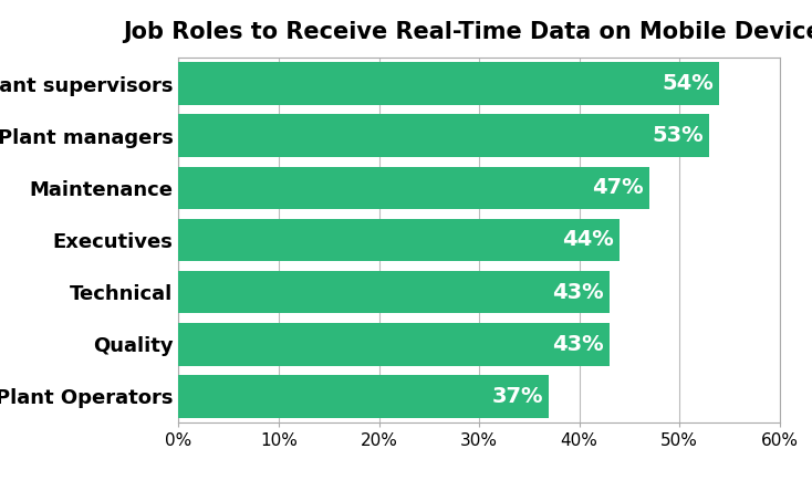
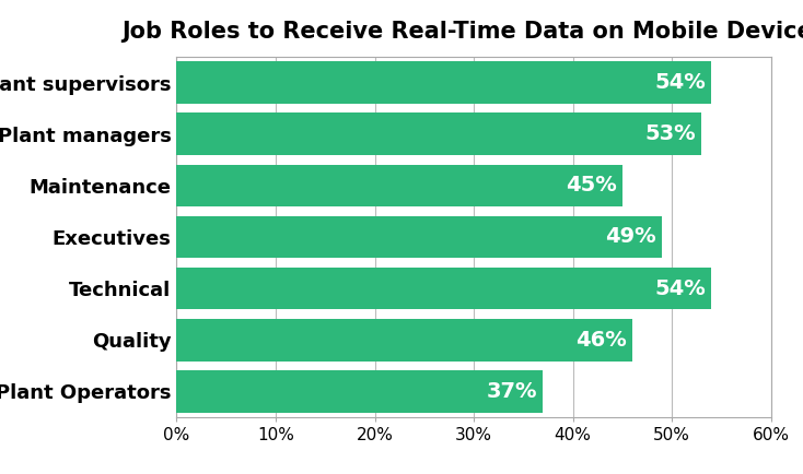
Maintenance: 47% -> 45%
Executives: 44% -> 49%
Technical: 43% -> 54%
Quality: 43% -> 46%
